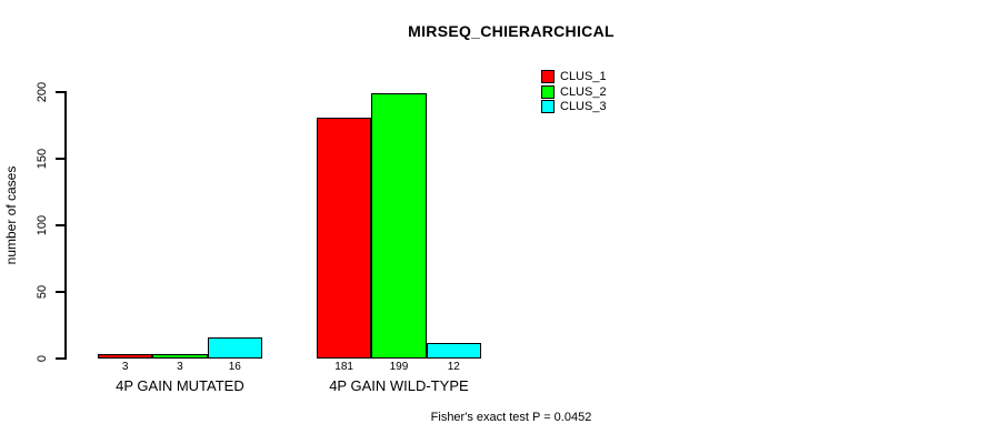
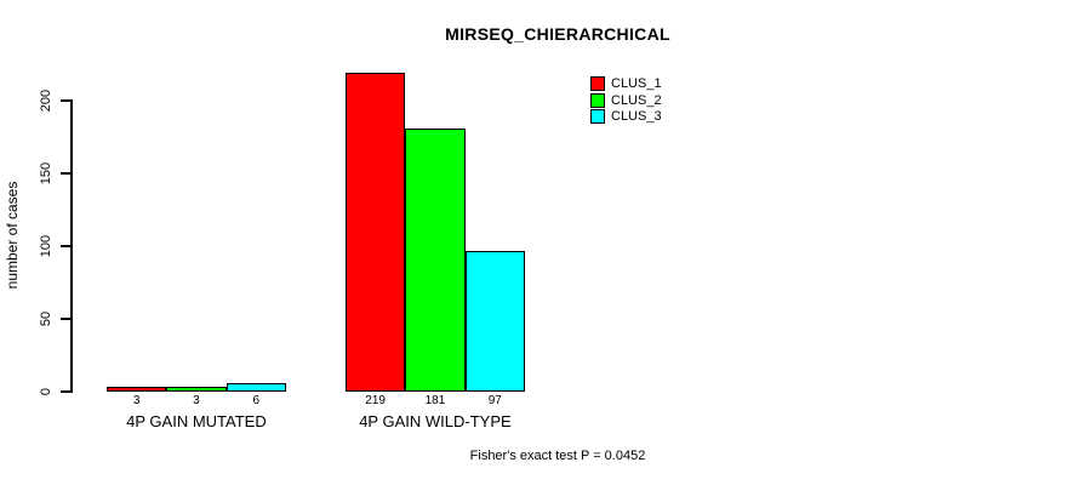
CLUS_3/4P GAIN MUTATED: 16 -> 6
CLUS_1/4P GAIN WILD-TYPE: 181 -> 219
CLUS_2/4P GAIN WILD-TYPE: 199 -> 181
CLUS_3/4P GAIN WILD-TYPE: 12 -> 97
